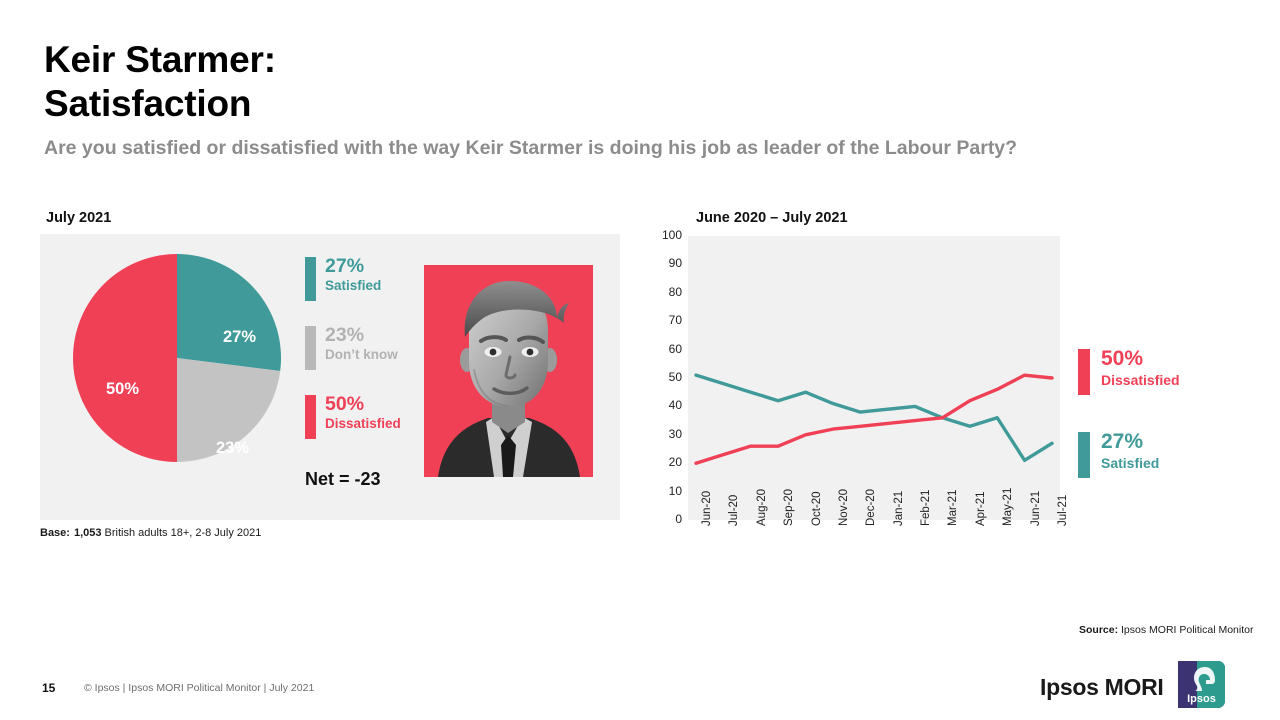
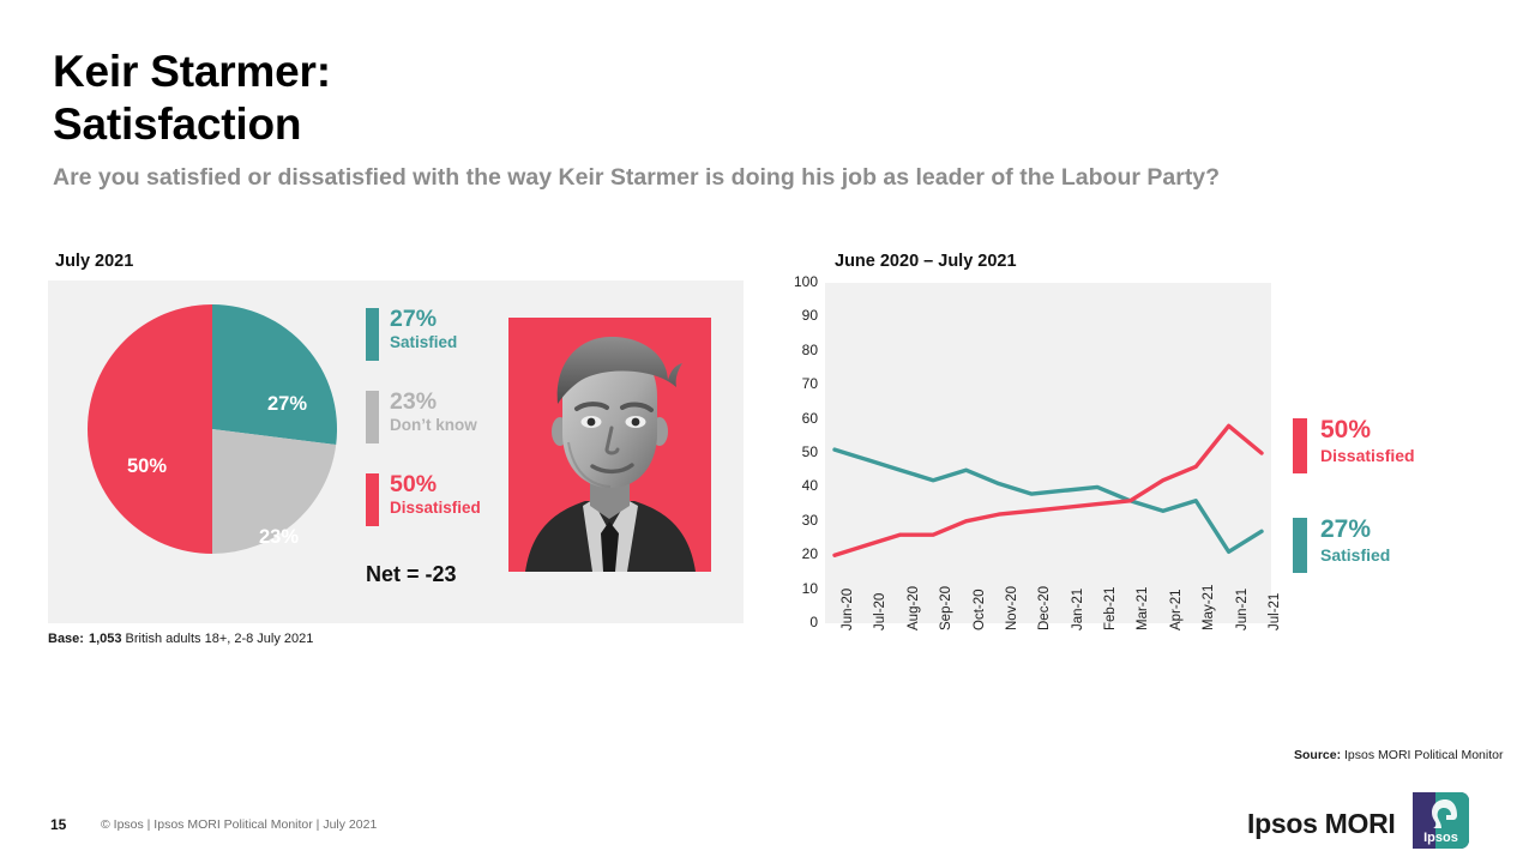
Dissatisfied/Jun-21: 51 -> 58
